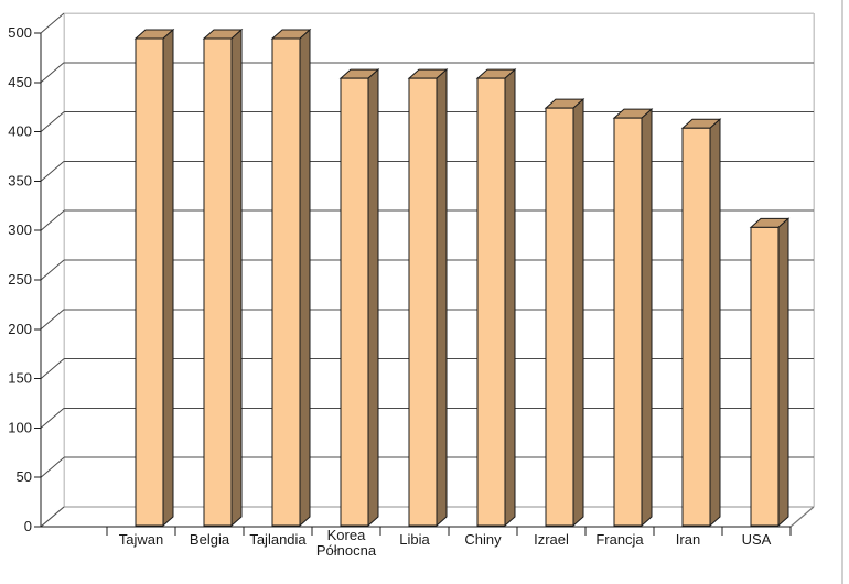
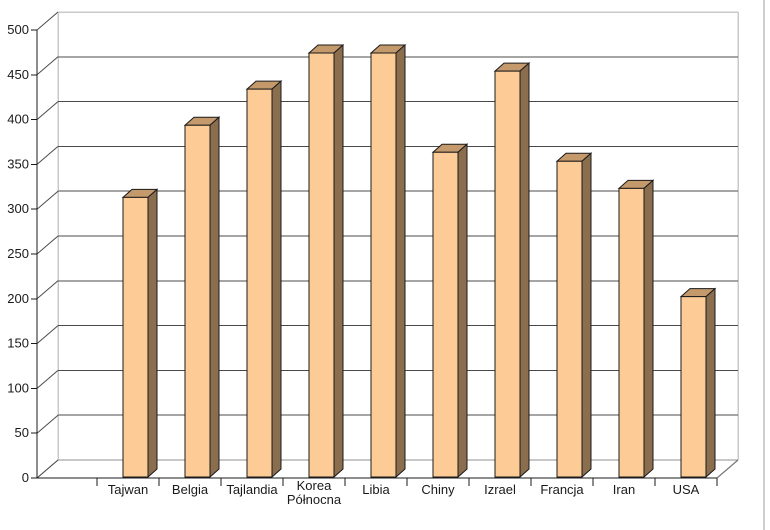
Tajwan: 490 -> 310
Belgia: 490 -> 390
Tajlandia: 490 -> 430
Korea Północna: 450 -> 470
Libia: 450 -> 470
Chiny: 450 -> 360
Izrael: 420 -> 450
Francja: 410 -> 350
Iran: 400 -> 320
USA: 300 -> 200
